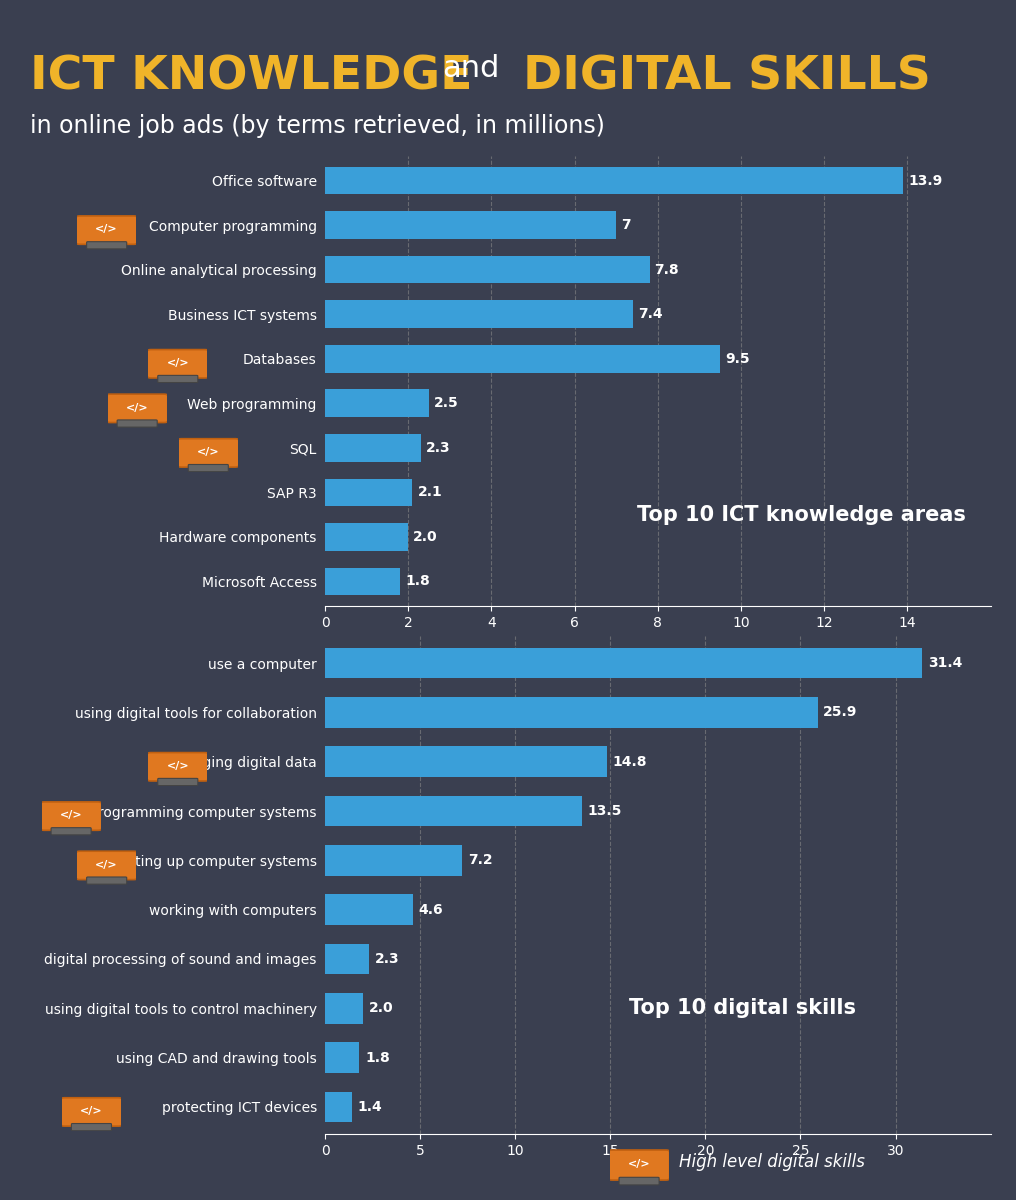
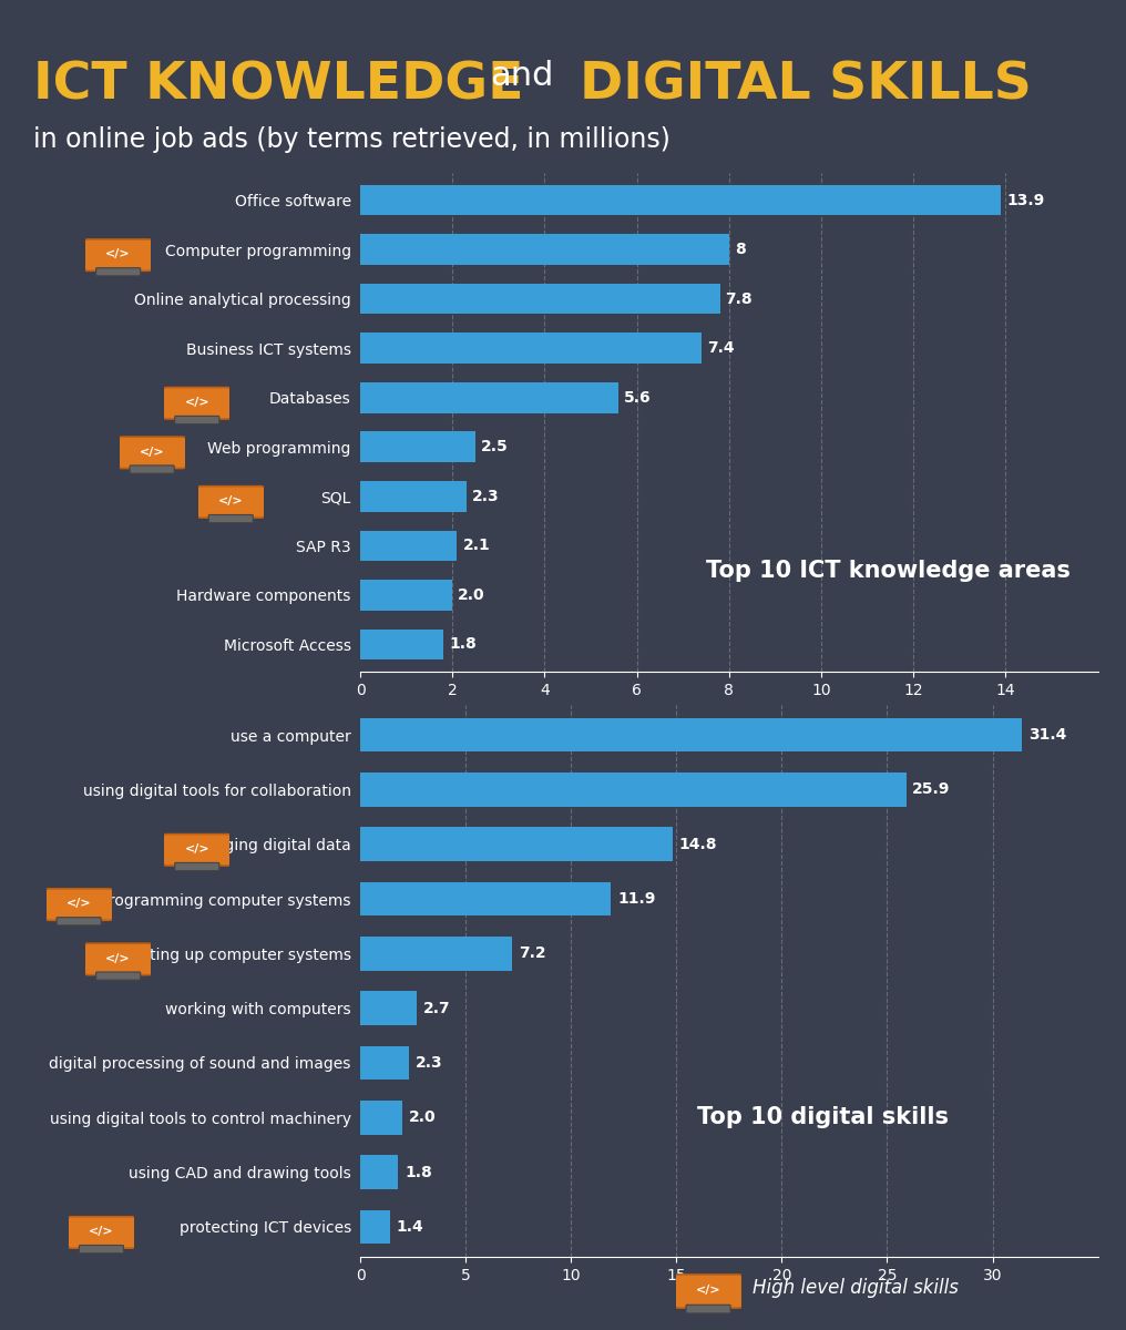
Computer programming: 7 -> 8
Databases: 9.5 -> 5.6
programming computer systems: 13.5 -> 11.9
working with computers: 4.6 -> 2.7
